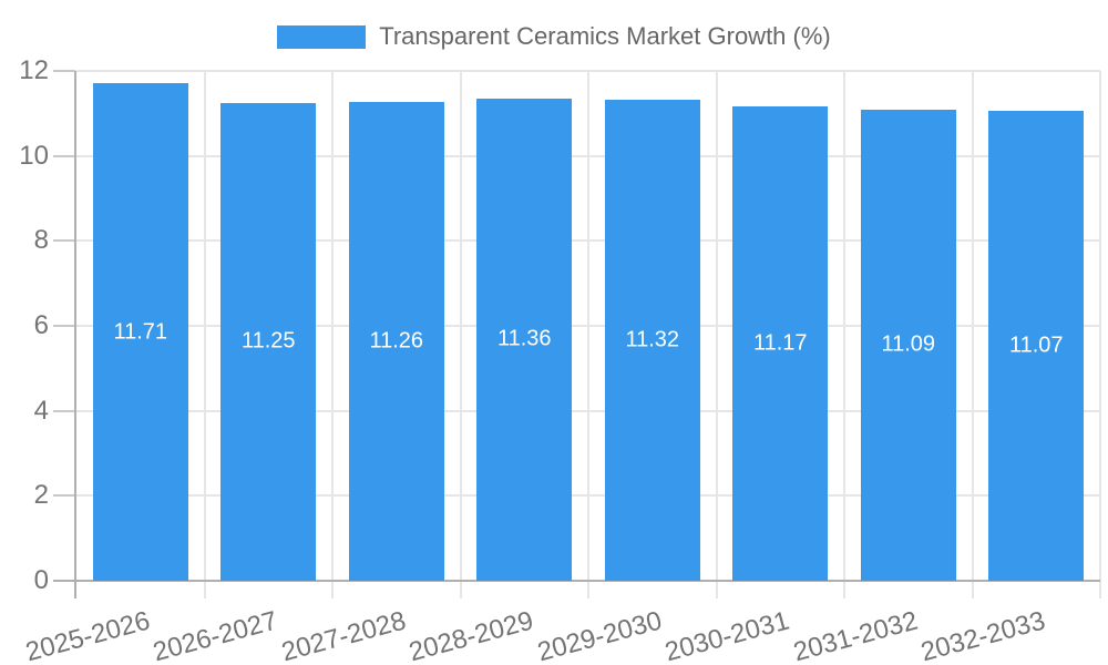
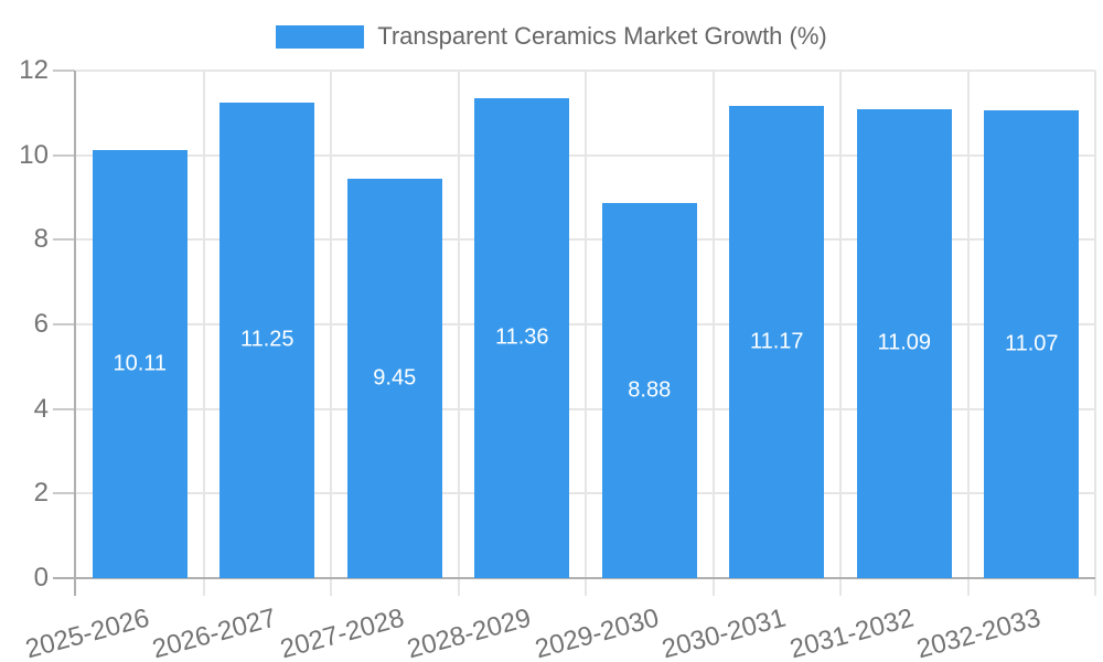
2025-2026: 11.71 -> 10.11
2027-2028: 11.26 -> 9.45
2029-2030: 11.32 -> 8.88
